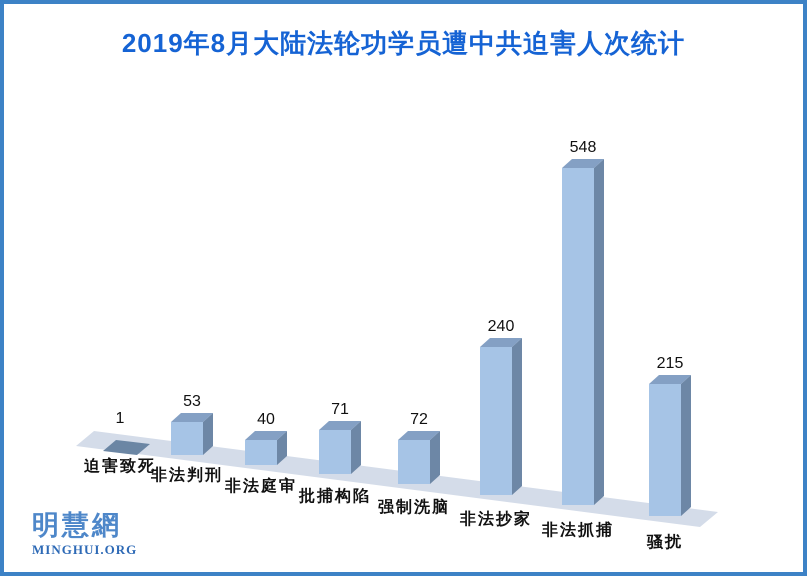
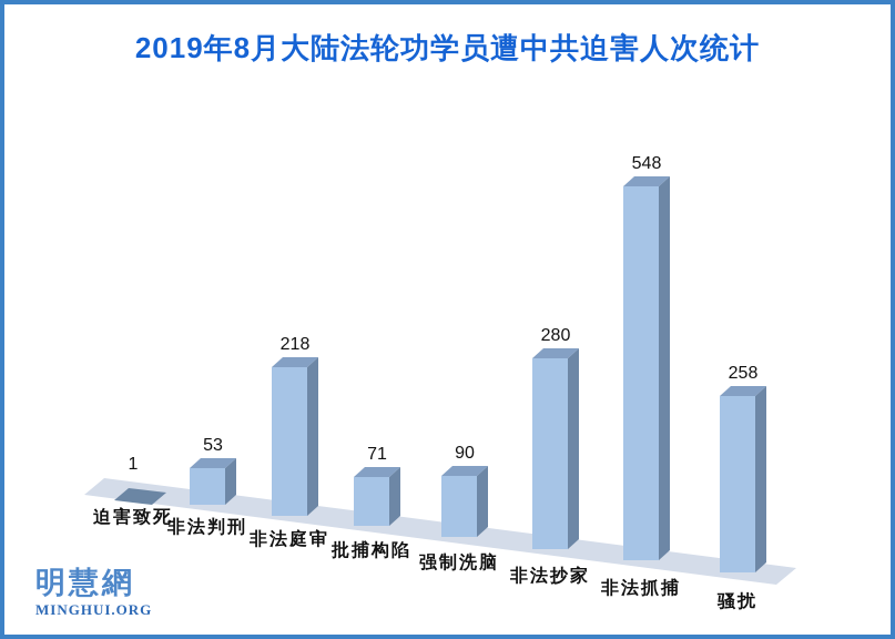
非法庭审: 40 -> 218
强制洗脑: 72 -> 90
非法抄家: 240 -> 280
骚扰: 215 -> 258
